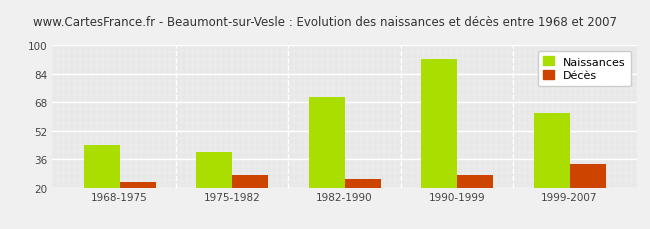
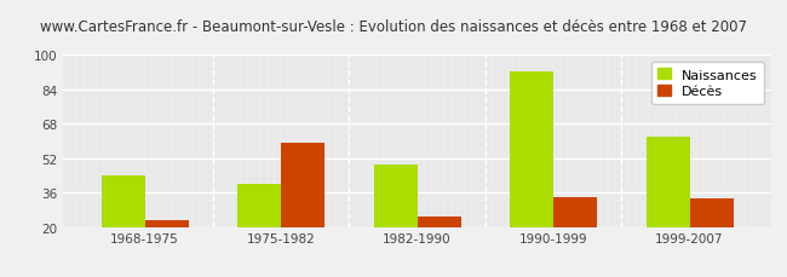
Décès/1975-1982: 27 -> 59
Naissances/1982-1990: 71 -> 49
Décès/1990-1999: 27 -> 34
